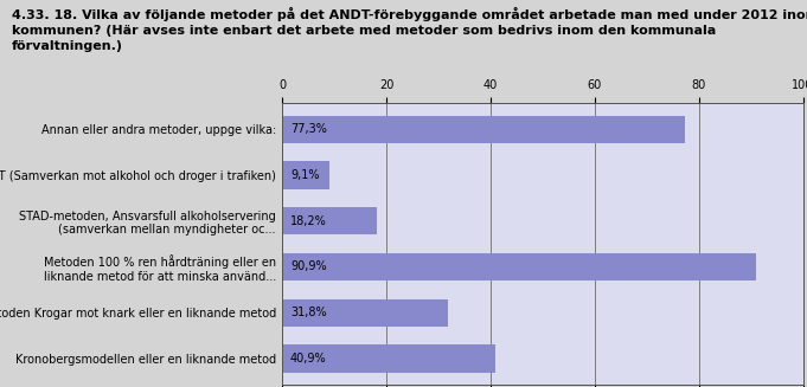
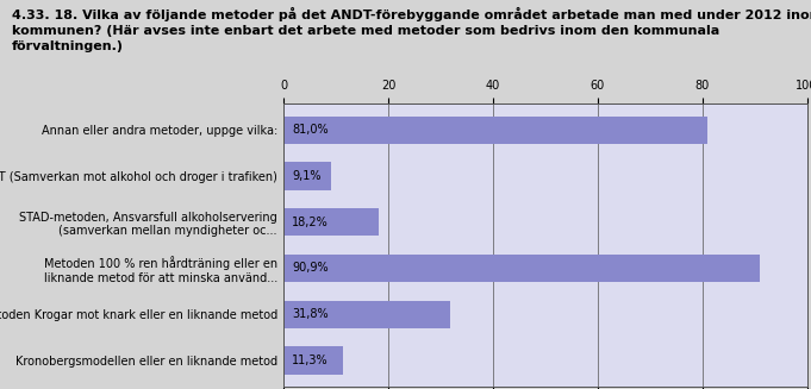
Annan eller andra metoder, uppge vilka:: 77,3% -> 81,0%
Kronobergsmodellen eller en liknande metod: 40,9% -> 11,3%
